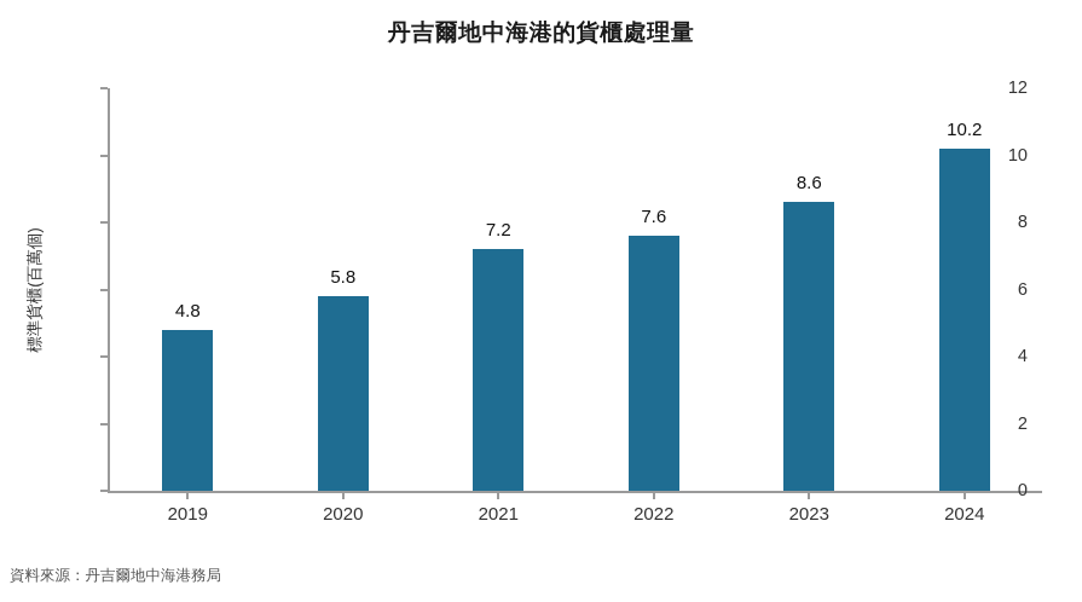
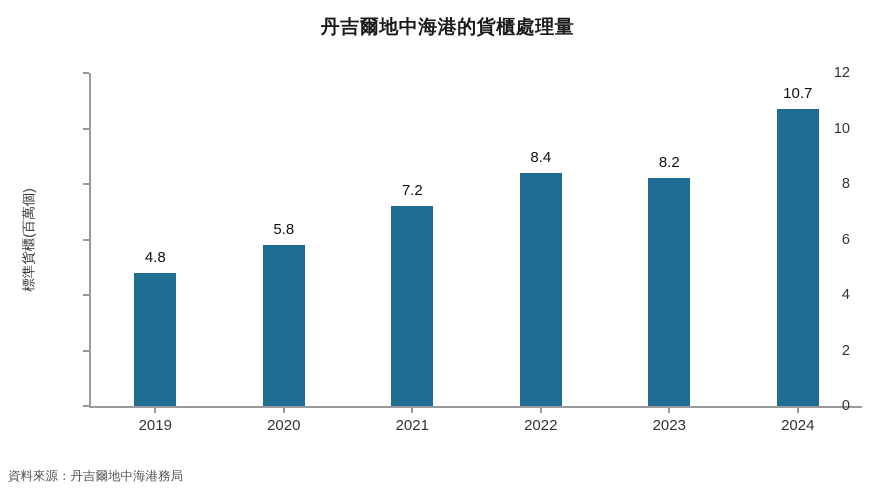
2022: 7.6 -> 8.4
2023: 8.6 -> 8.2
2024: 10.2 -> 10.7
